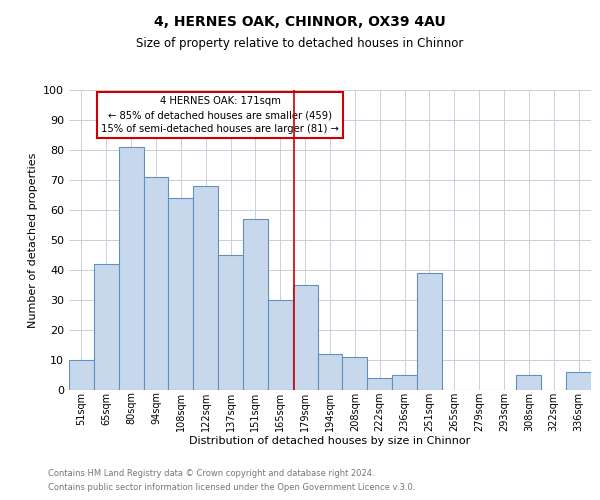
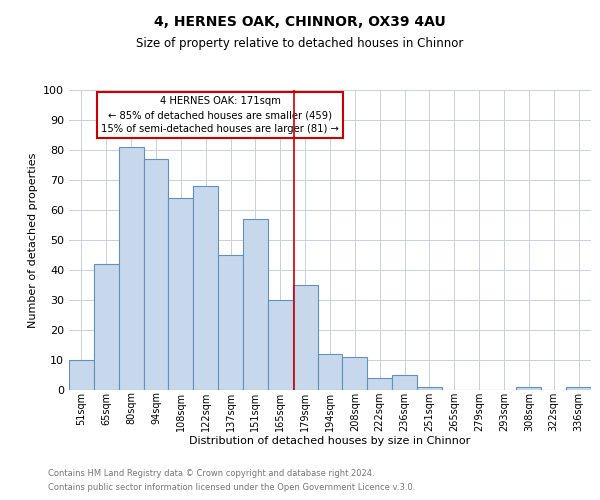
94sqm: 71 -> 77
251sqm: 39 -> 1
308sqm: 5 -> 1
336sqm: 6 -> 1
